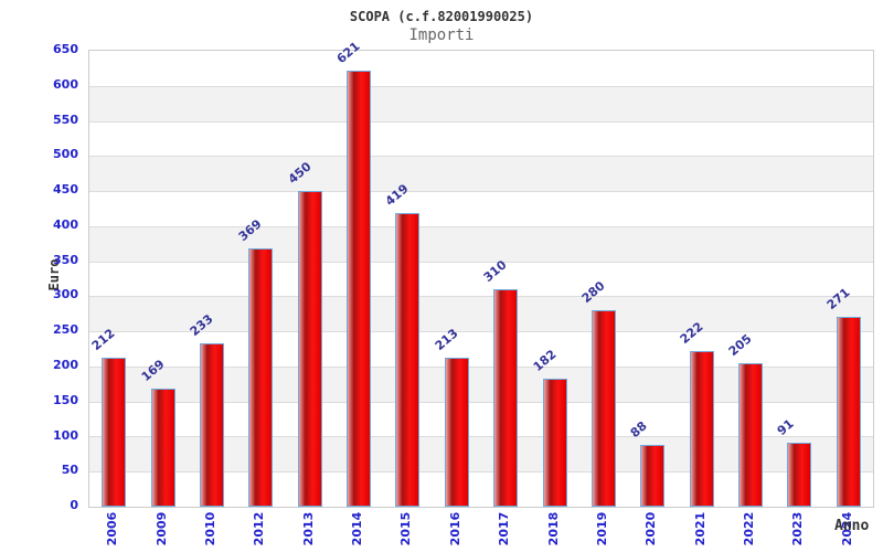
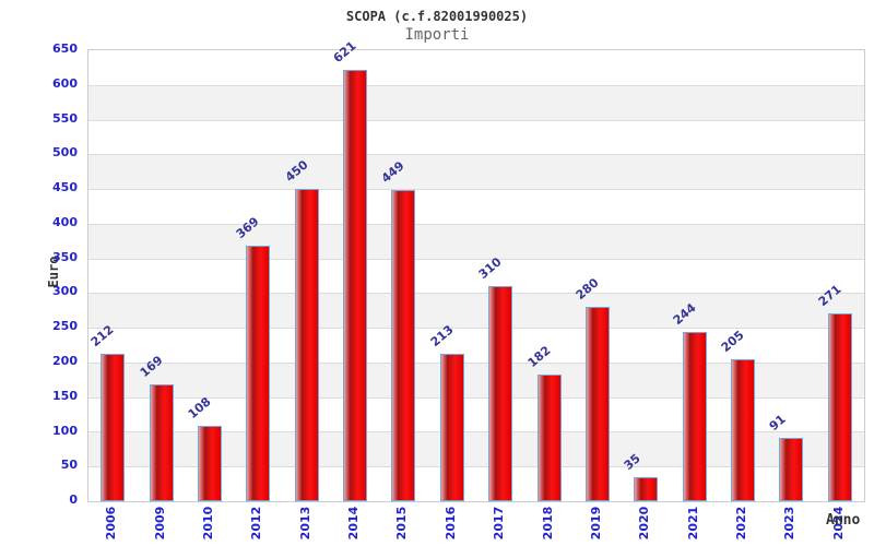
2010: 233 -> 108
2015: 419 -> 449
2020: 88 -> 35
2021: 222 -> 244
